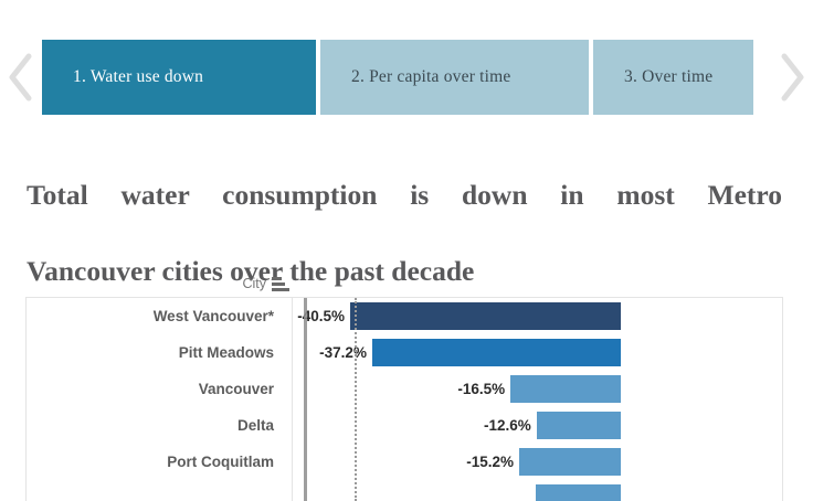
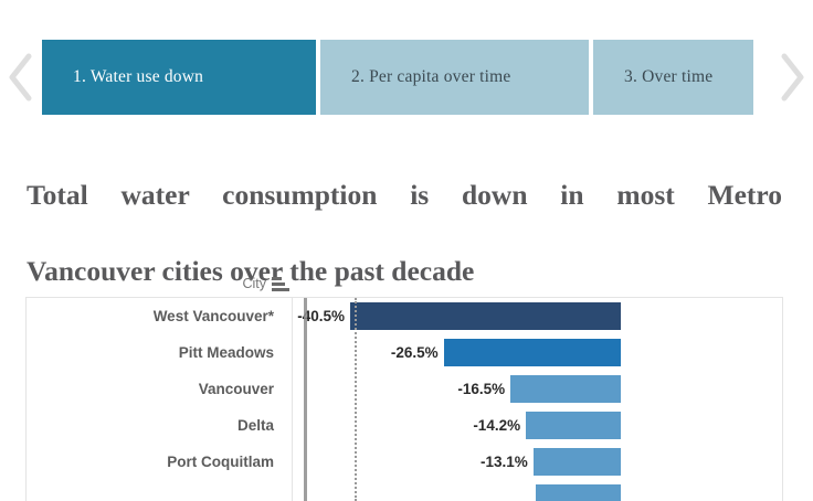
Pitt Meadows: -37.2% -> -26.5%
Delta: -12.6% -> -14.2%
Port Coquitlam: -15.2% -> -13.1%
